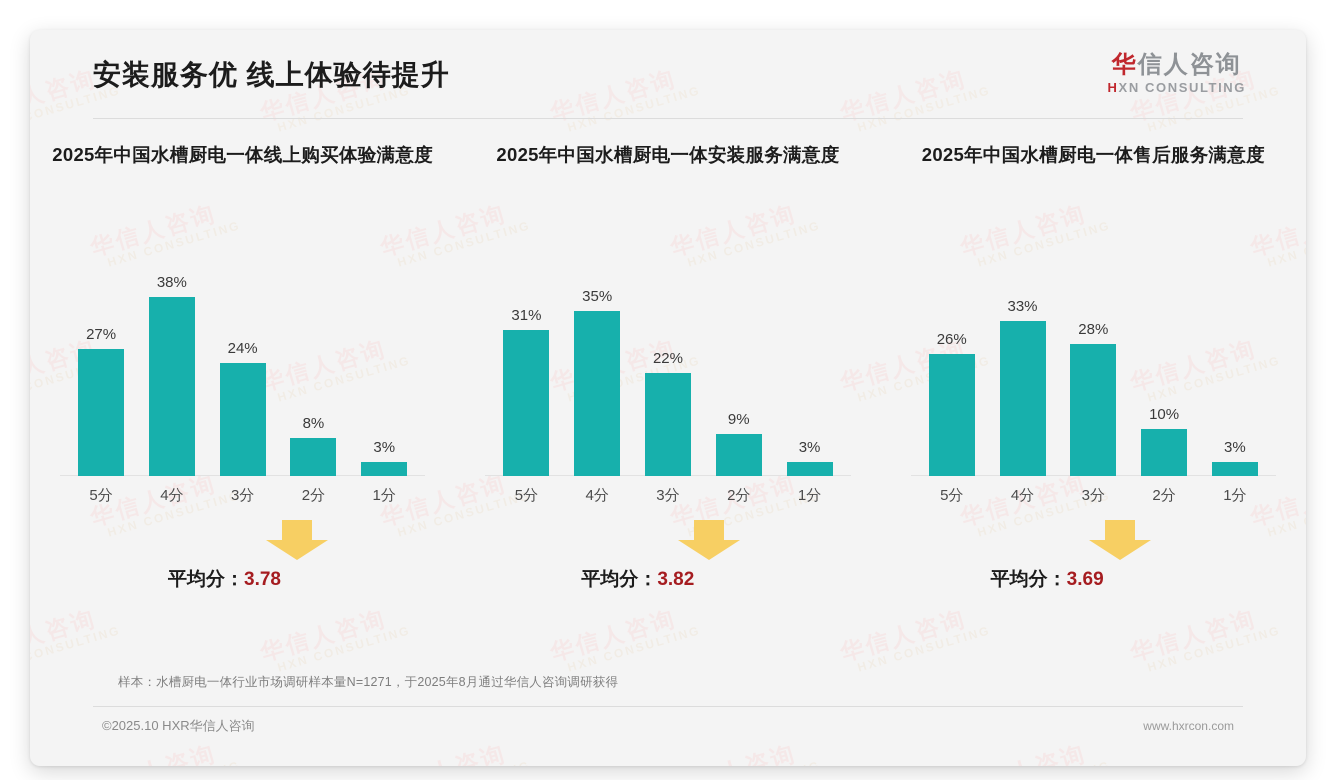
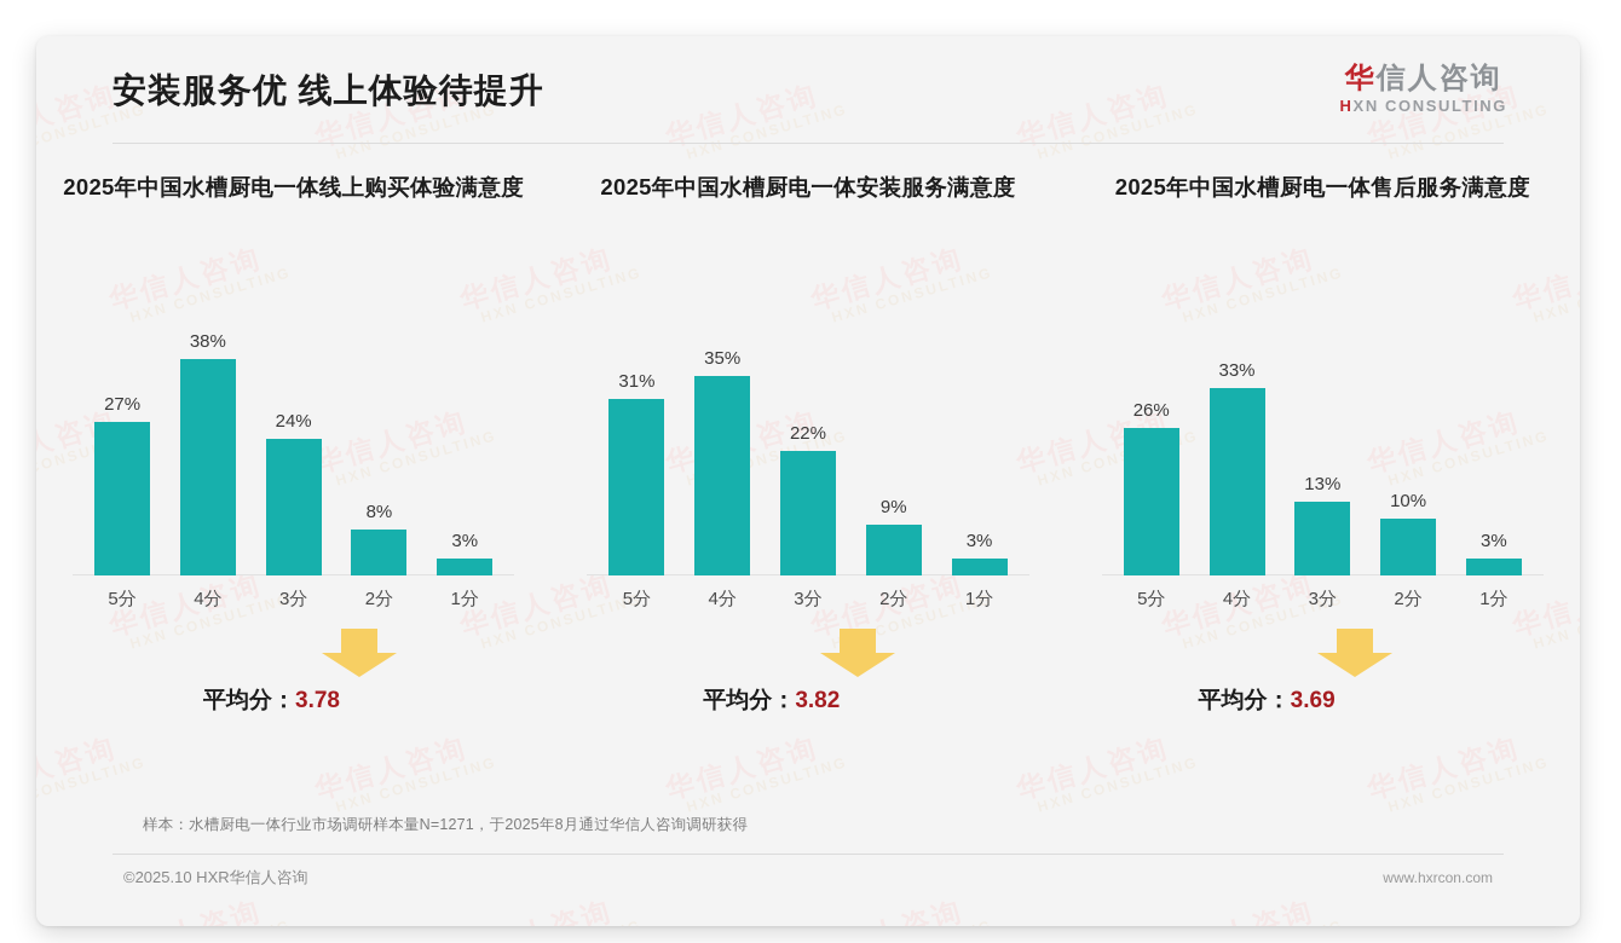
2025年中国水槽厨电一体售后服务满意度/3分: 28% -> 13%
